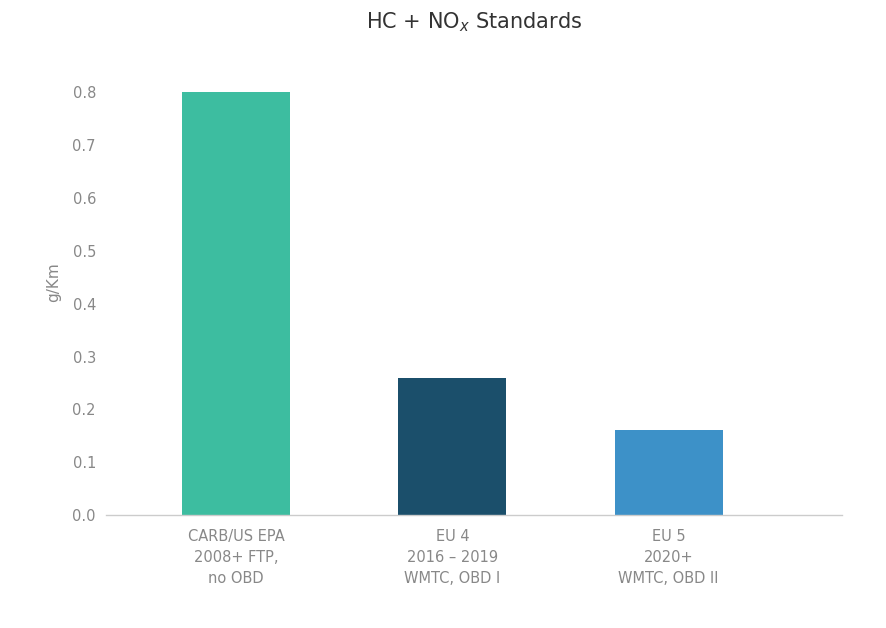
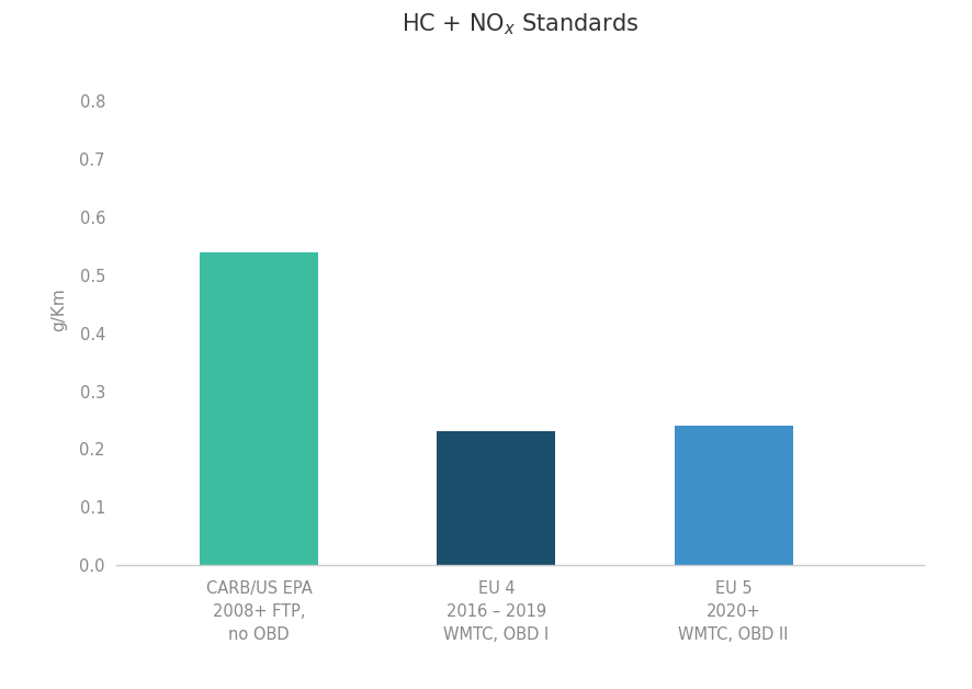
CARB/US EPA 2008+ FTP, no OBD: 0.80 -> 0.54
EU 4 2016 – 2019 WMTC, OBD I: 0.26 -> 0.23
EU 5 2020+ WMTC, OBD II: 0.16 -> 0.24
